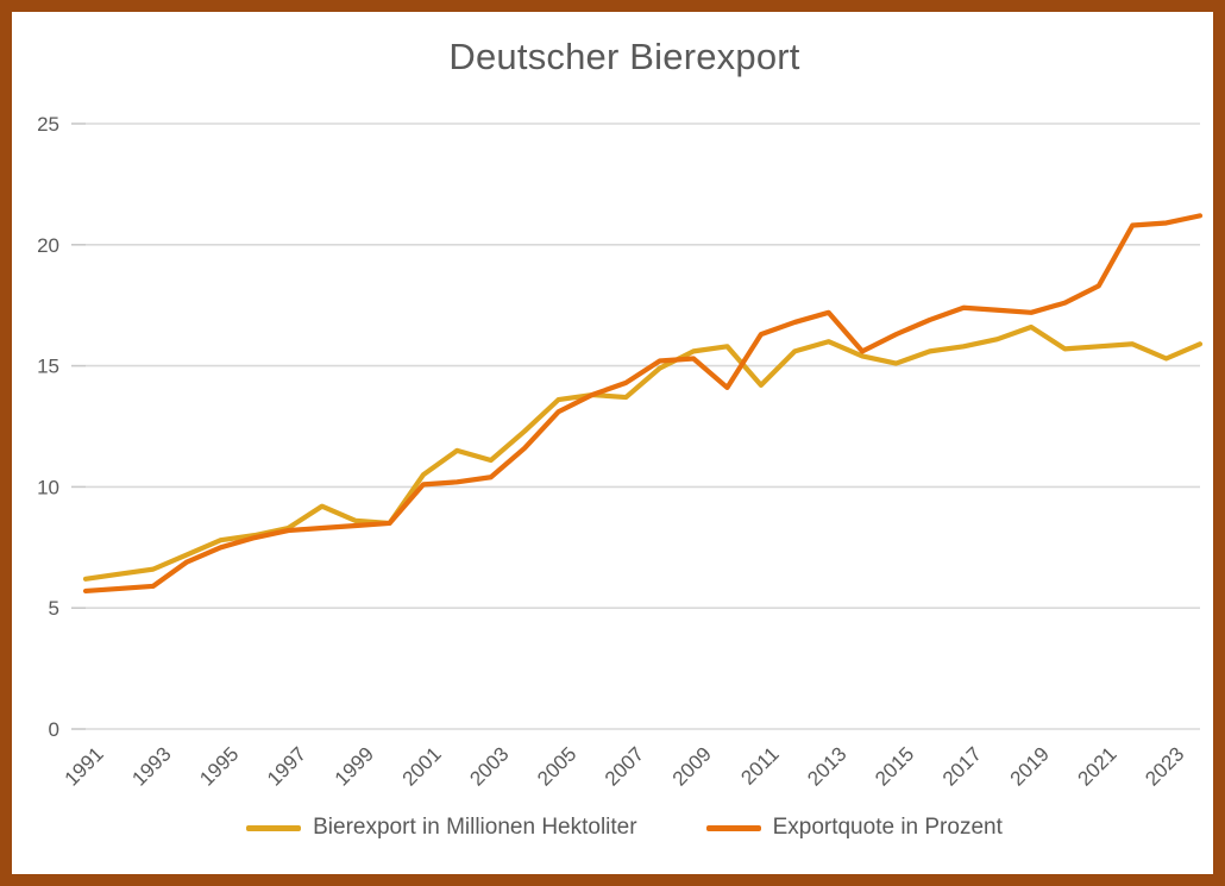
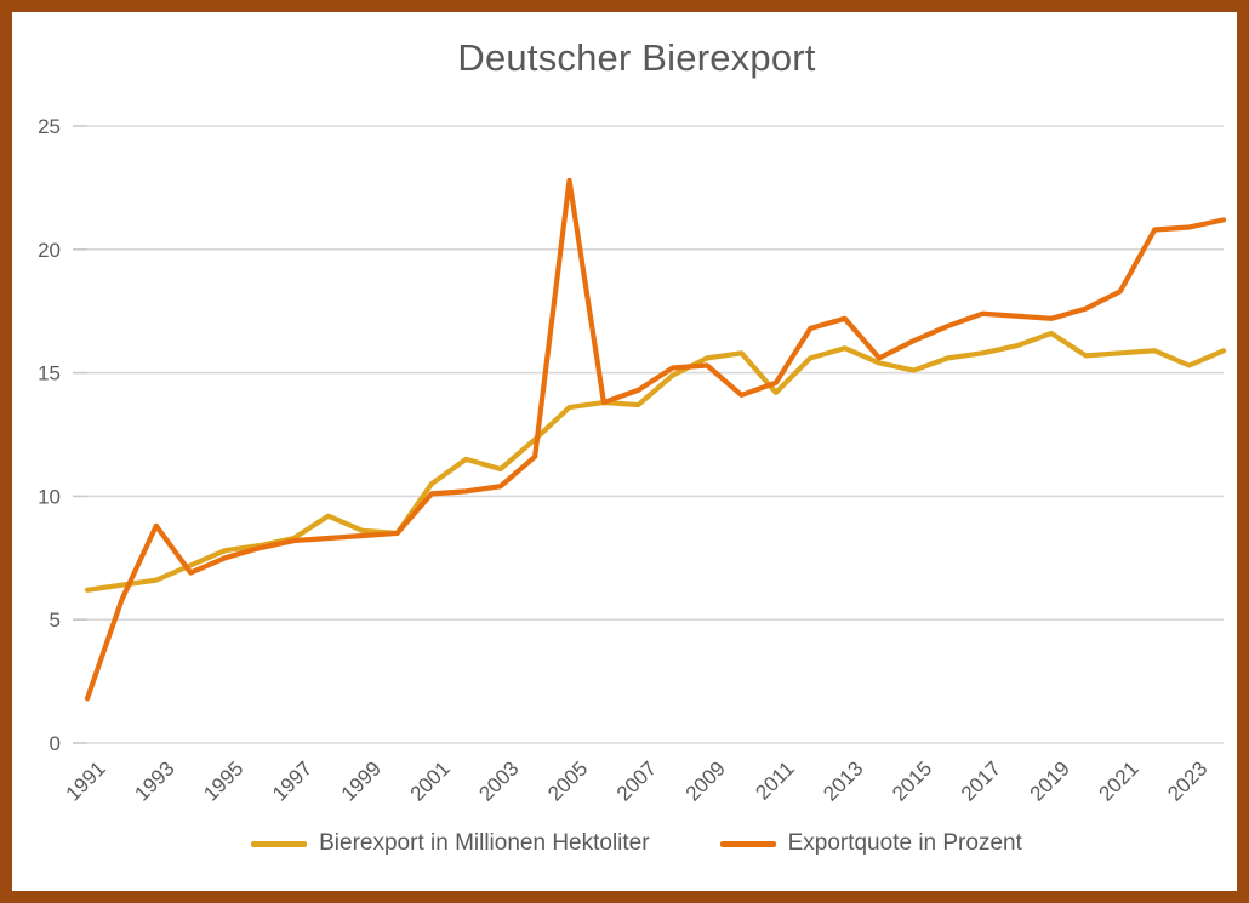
Exportquote in Prozent/1991: 5.7 -> 1.8
Exportquote in Prozent/1993: 5.9 -> 8.8
Exportquote in Prozent/2005: 13.1 -> 22.8
Exportquote in Prozent/2011: 16.3 -> 14.6
